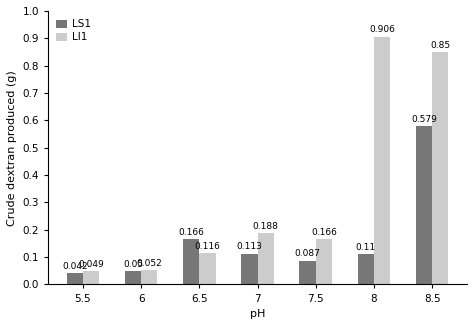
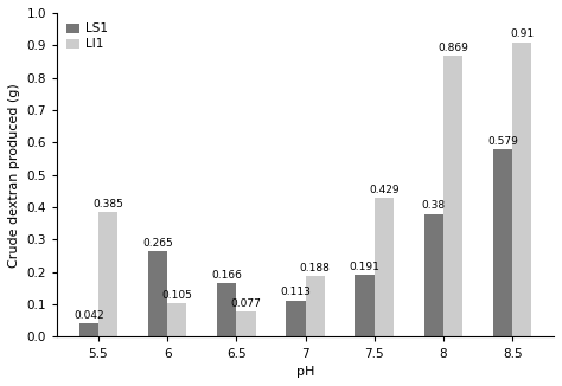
LI1/5.5: 0.049 -> 0.385
LS1/6: 0.050 -> 0.265
LI1/6: 0.052 -> 0.105
LI1/6.5: 0.116 -> 0.077
LS1/7.5: 0.087 -> 0.191
LI1/7.5: 0.166 -> 0.429
LS1/8: 0.11 -> 0.38
LI1/8: 0.906 -> 0.869
LI1/8.5: 0.85 -> 0.91
